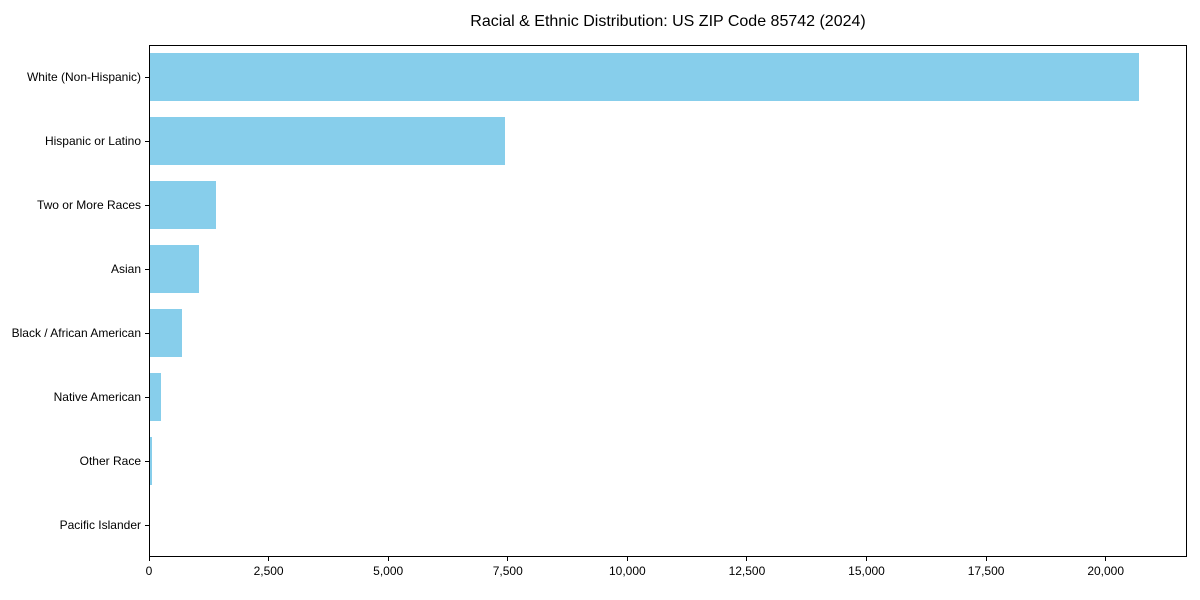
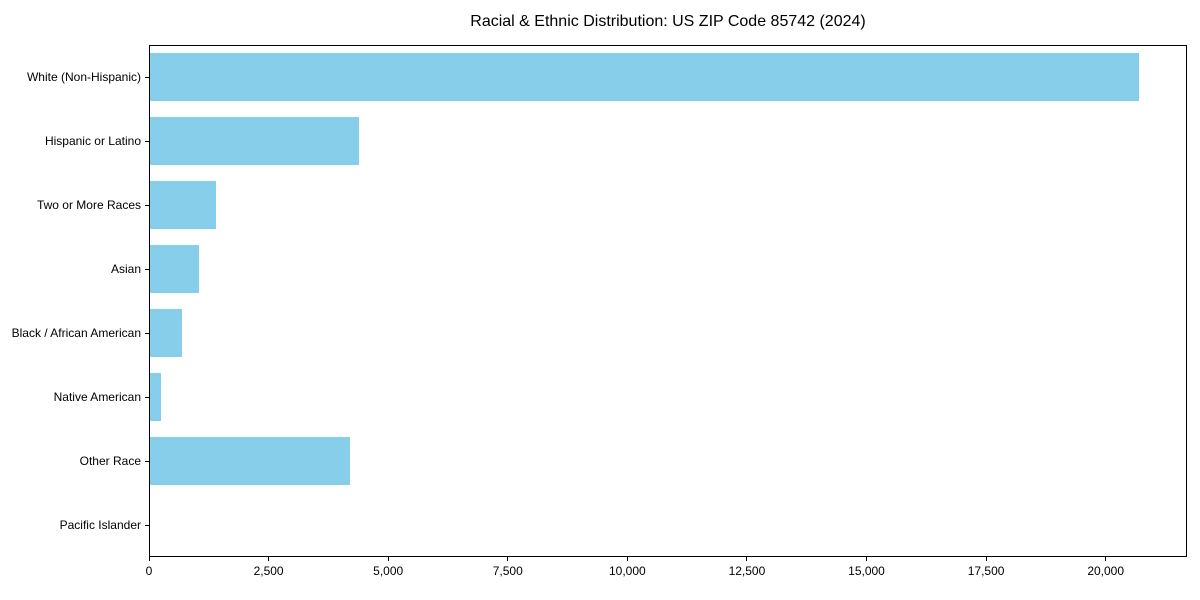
Hispanic or Latino: 7400 -> 4400
Other Race: 100 -> 4200
